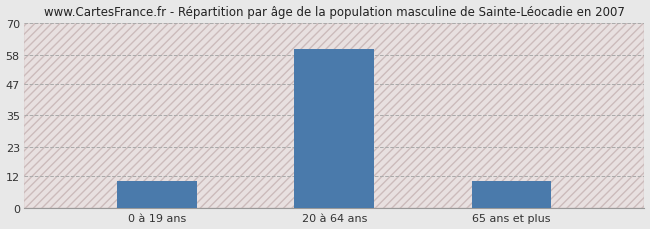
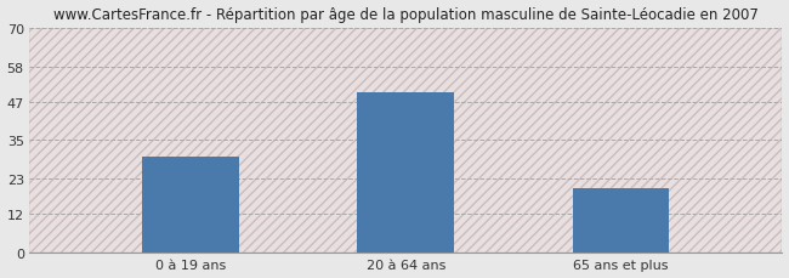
0 à 19 ans: 10 -> 30
20 à 64 ans: 60 -> 50
65 ans et plus: 10 -> 20
